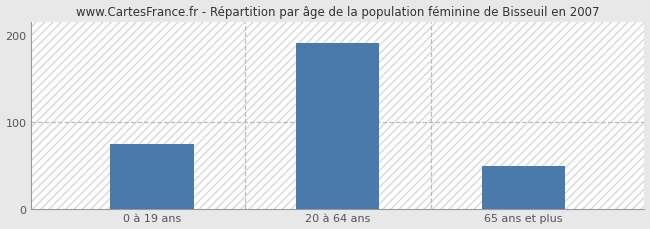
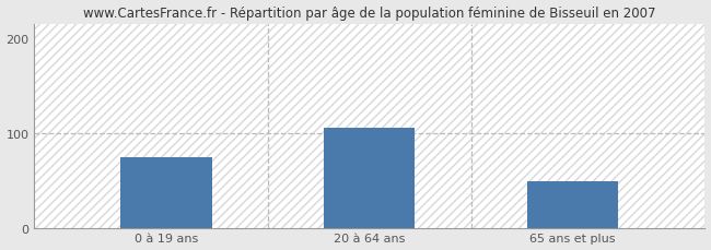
20 à 64 ans: 190 -> 106
